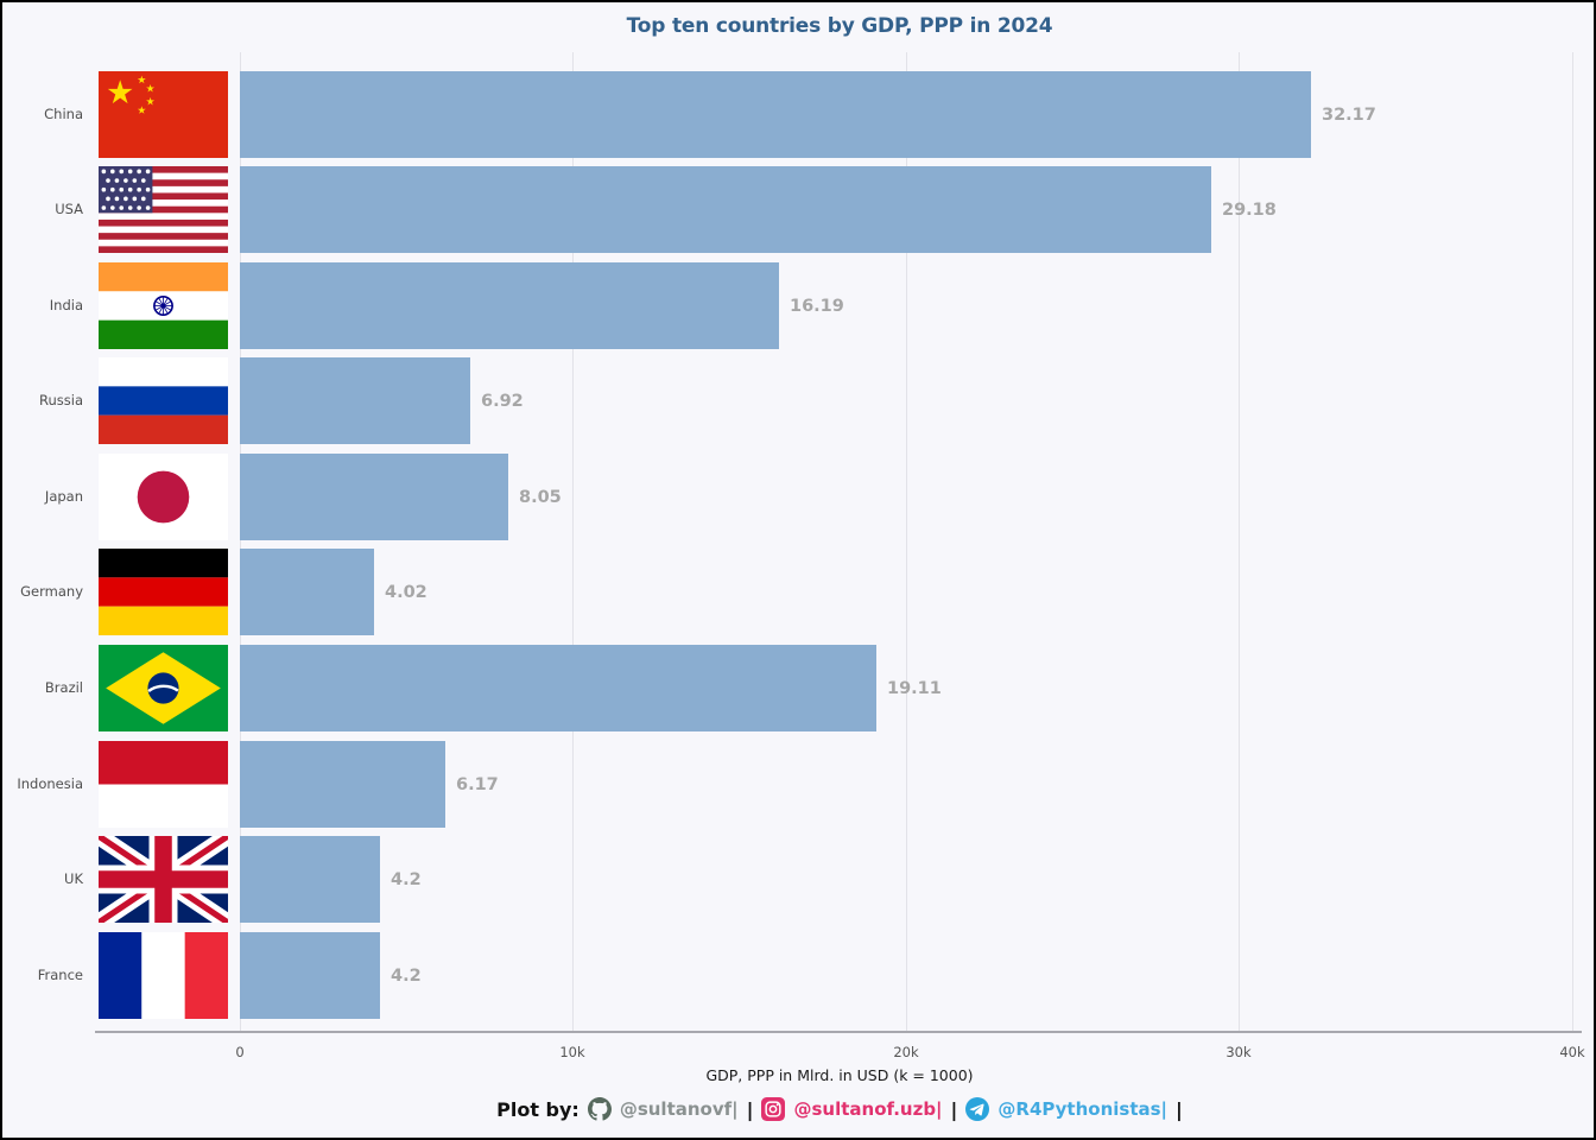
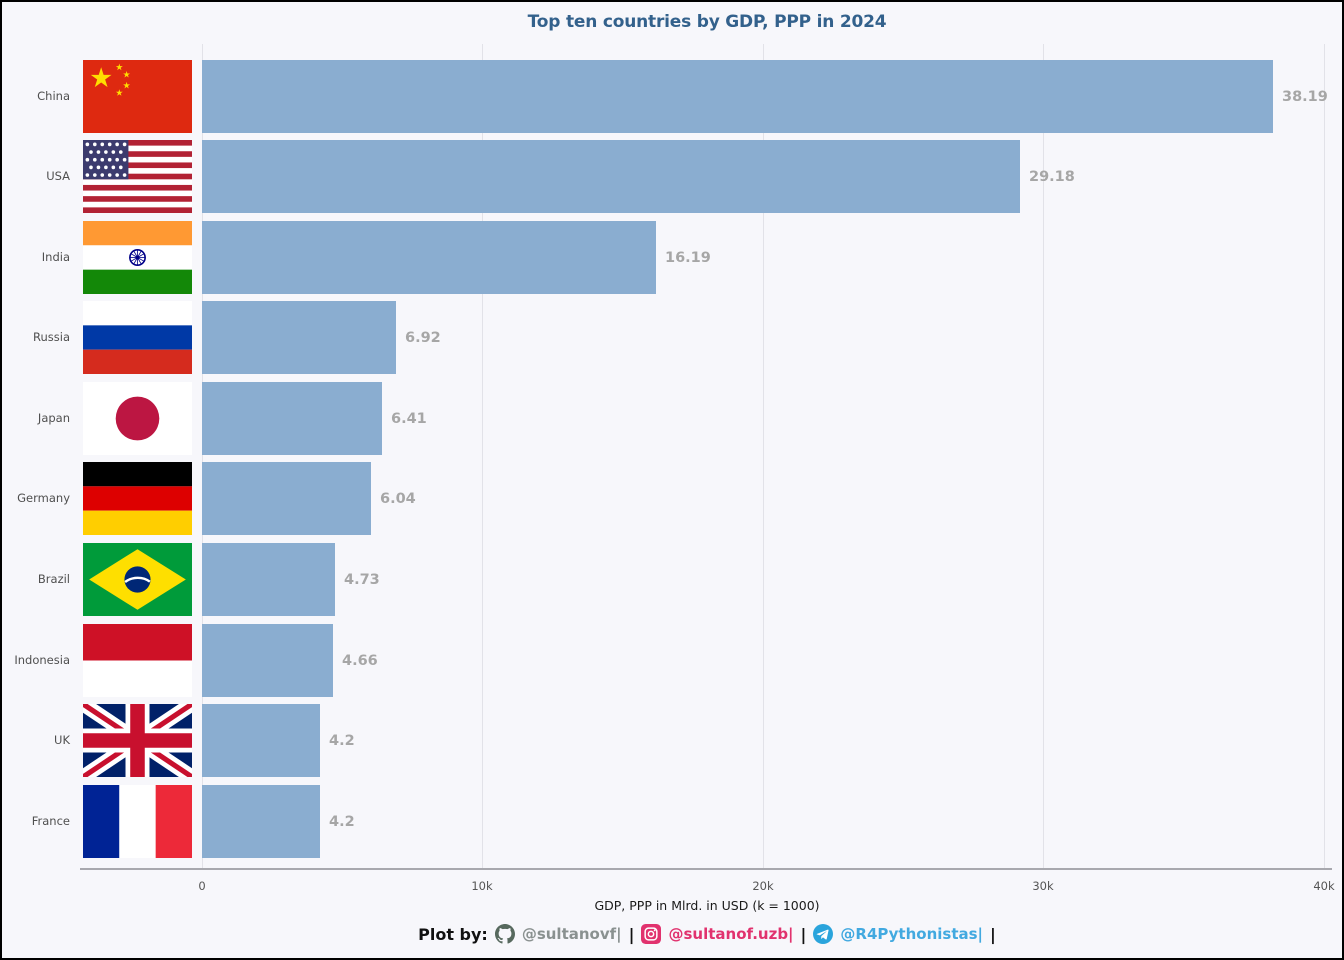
China: 32.17 -> 38.19
Japan: 8.05 -> 6.41
Germany: 4.02 -> 6.04
Brazil: 19.11 -> 4.73
Indonesia: 6.17 -> 4.66
